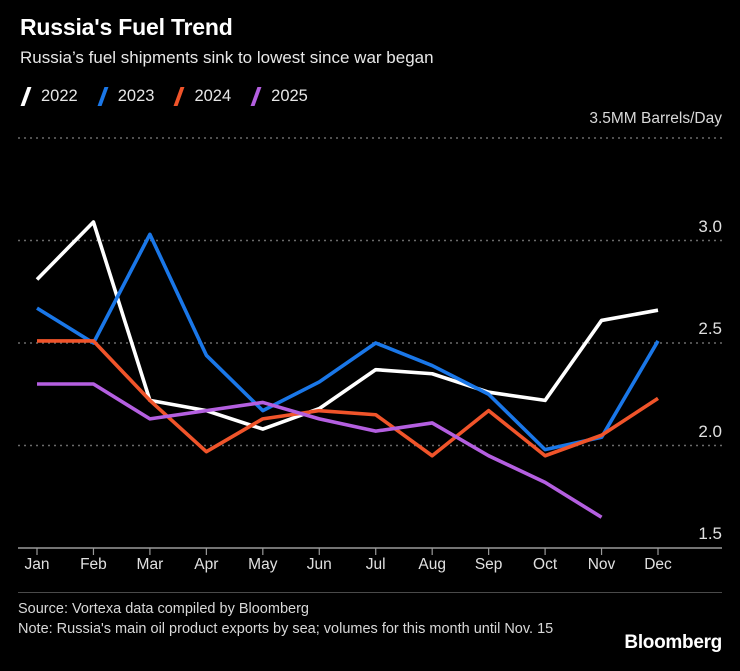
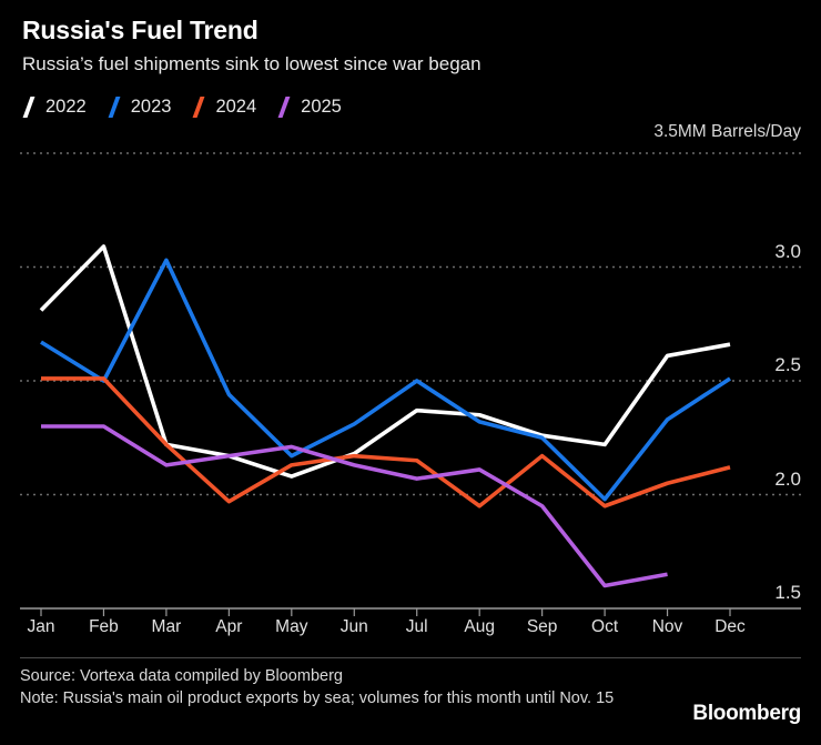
2023/Aug: 2.39 -> 2.32
2025/Oct: 1.82 -> 1.60
2023/Nov: 2.04 -> 2.33
2024/Dec: 2.23 -> 2.12
